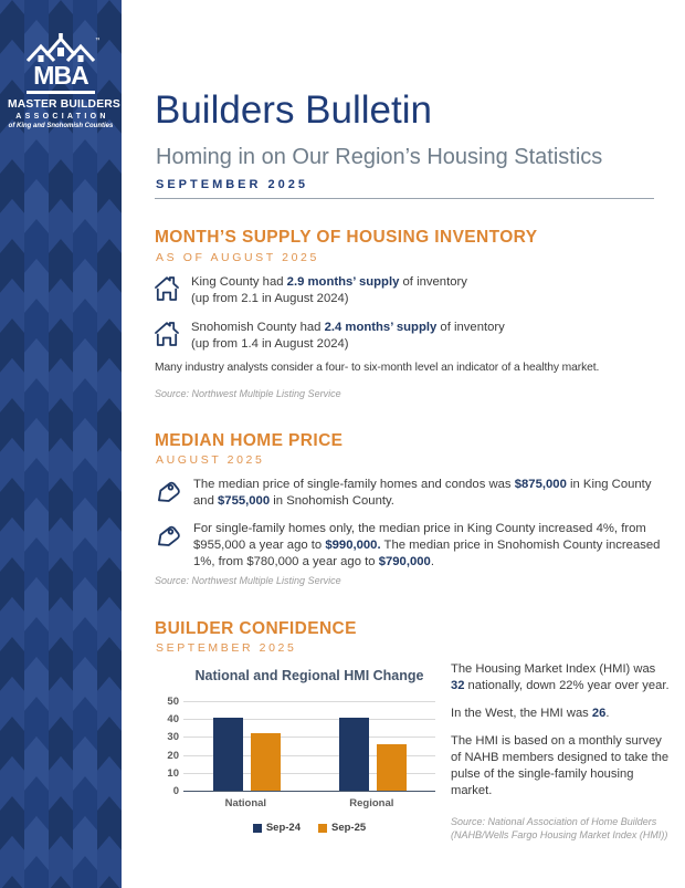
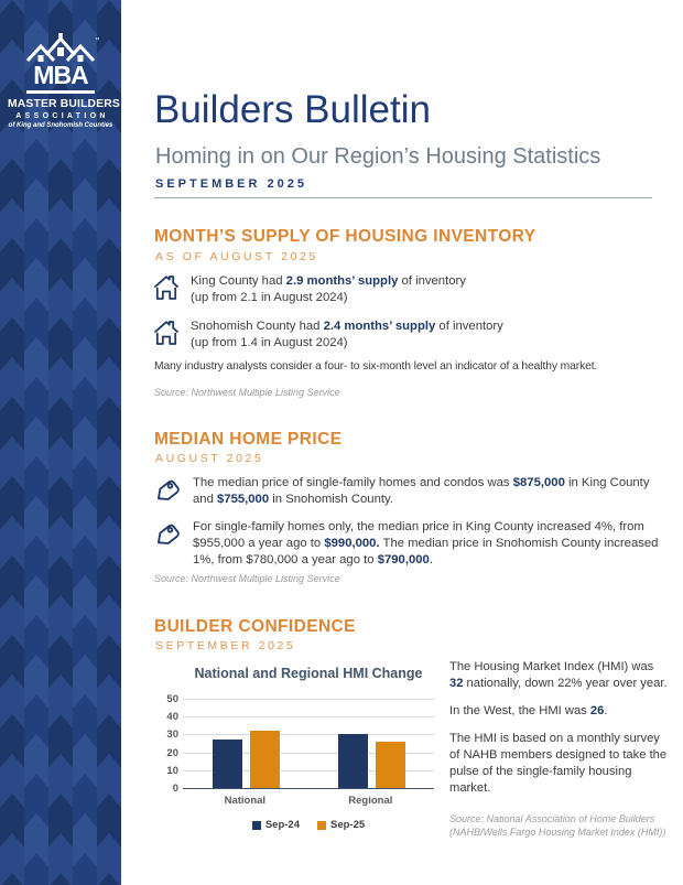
Sep-24/National: 41 -> 27
Sep-24/Regional: 41 -> 30
